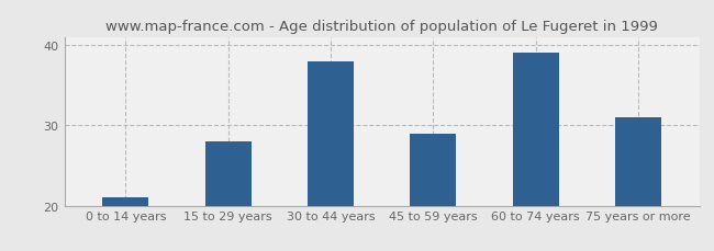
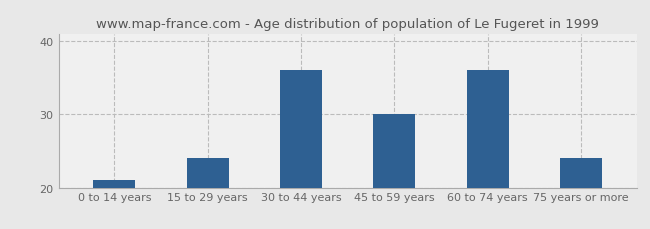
15 to 29 years: 28 -> 24
30 to 44 years: 38 -> 36
45 to 59 years: 29 -> 30
60 to 74 years: 39 -> 36
75 years or more: 31 -> 24
